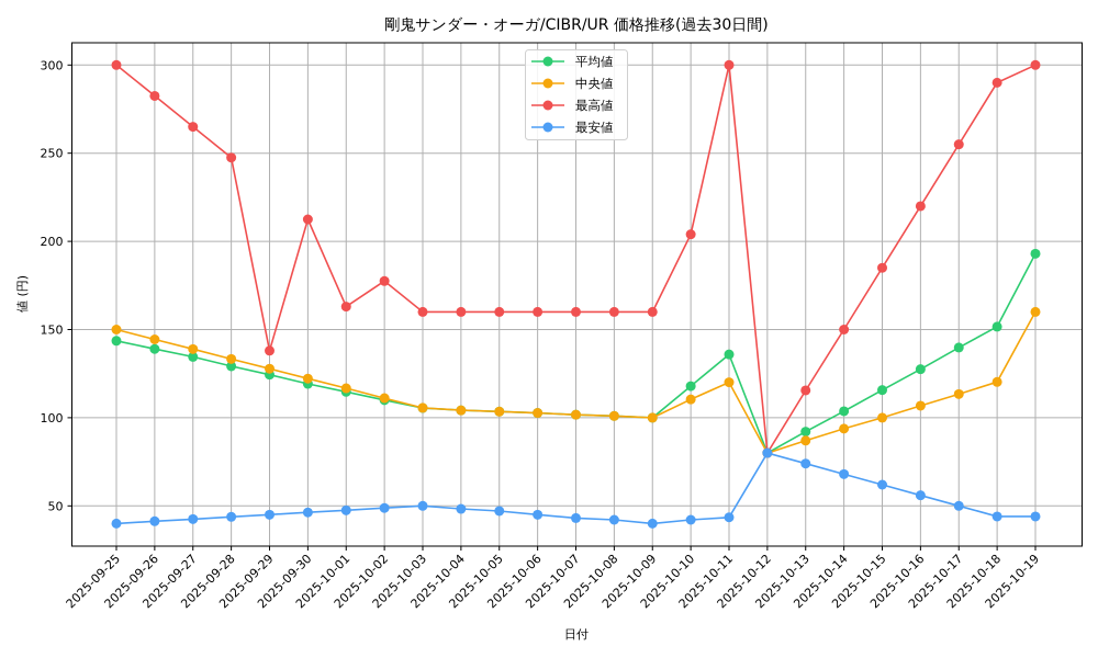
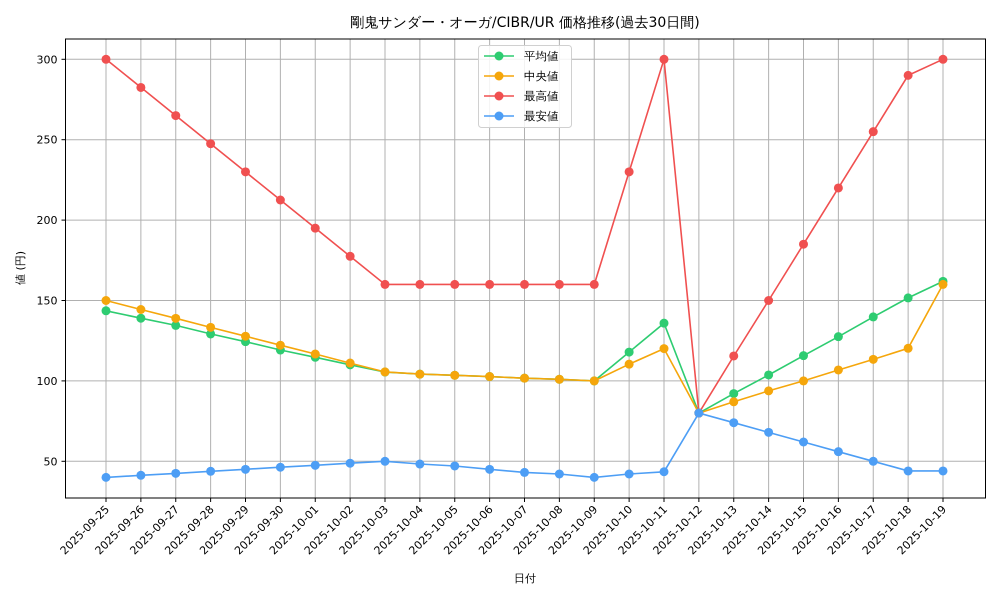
最高値/2025-09-29: 138 -> 230
最高値/2025-10-01: 163 -> 195
最高値/2025-10-10: 204 -> 230
平均値/2025-10-19: 193 -> 162
